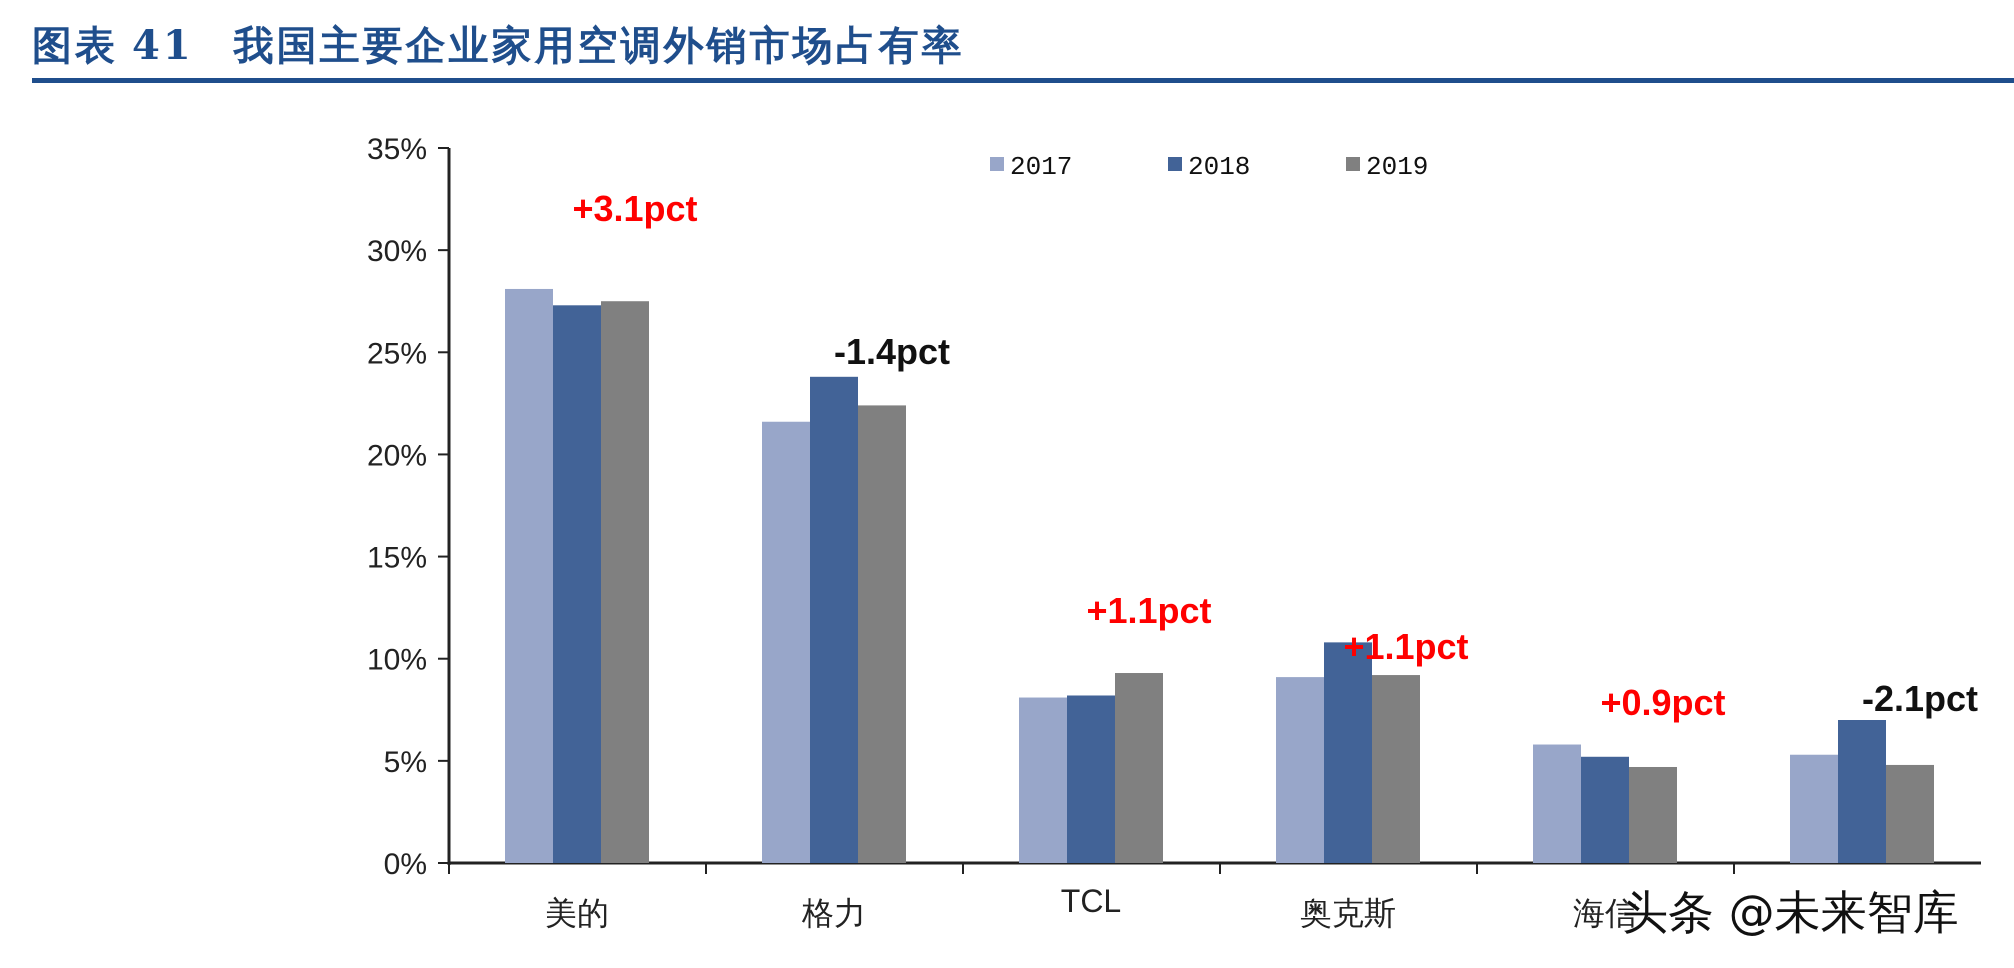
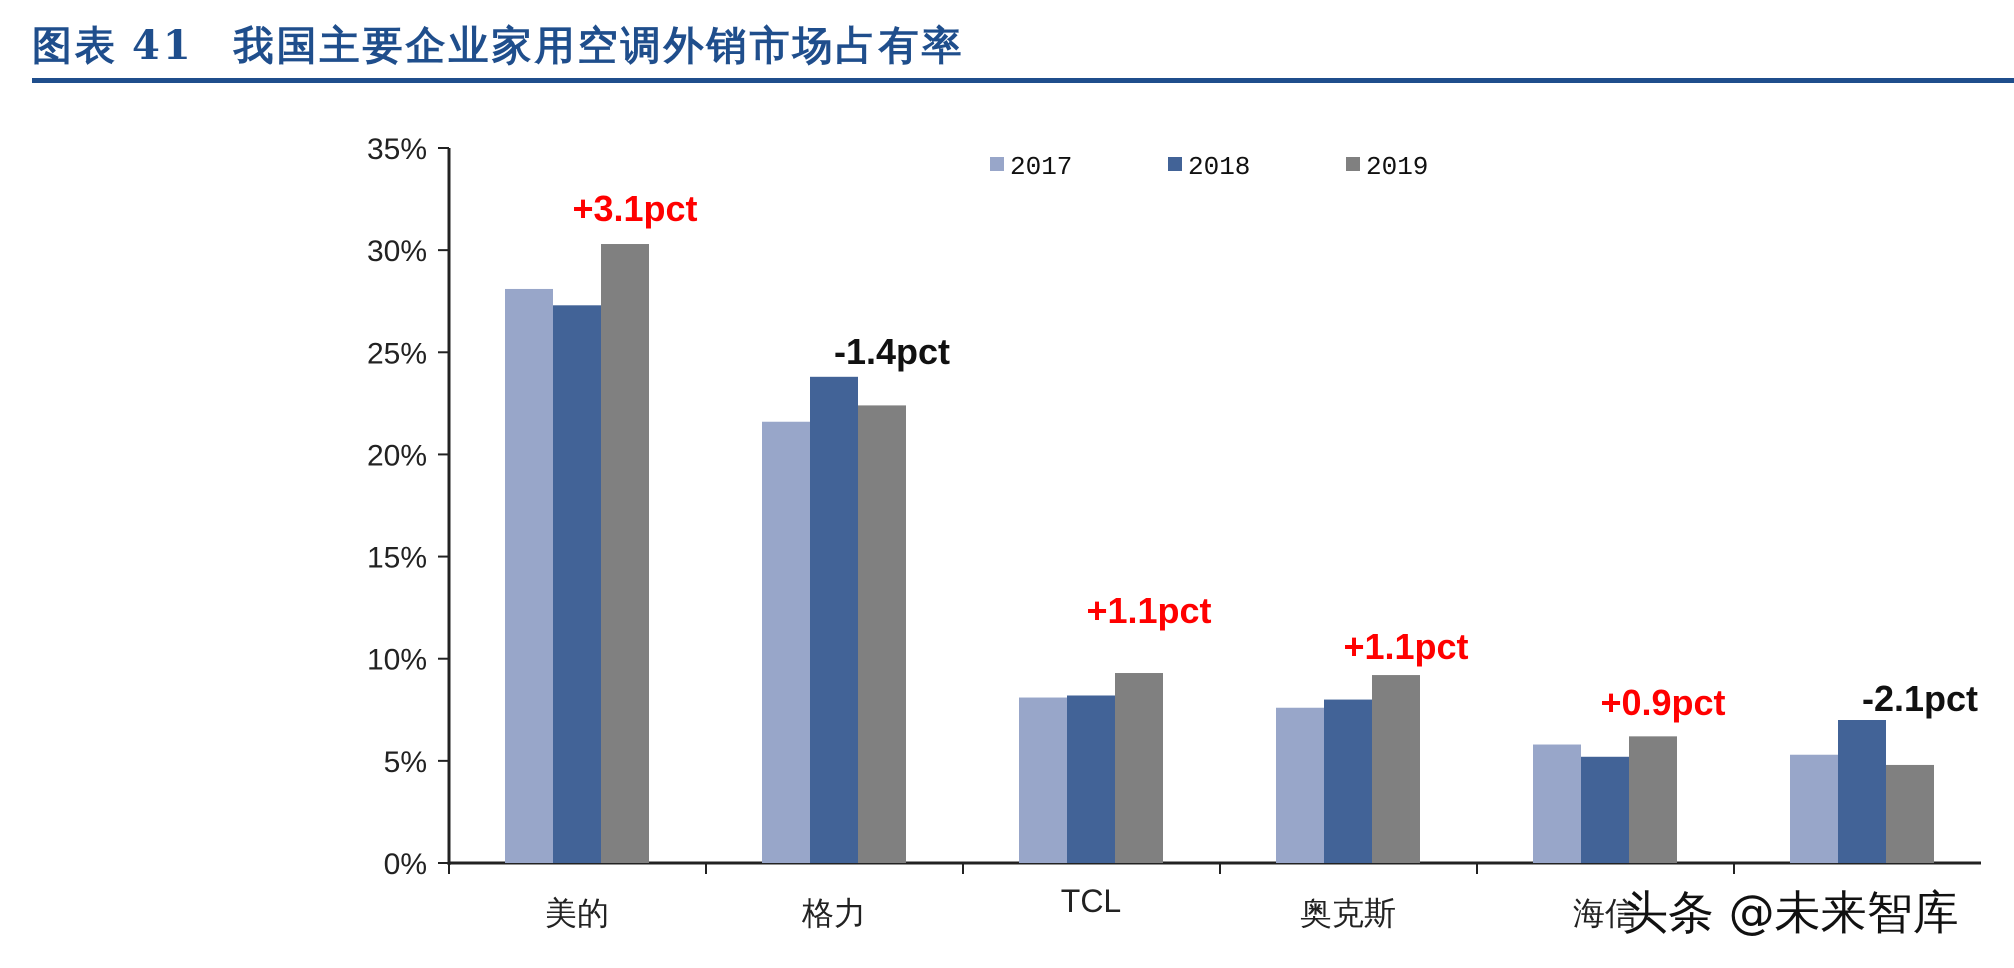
2019/美的: 27.5% -> 30.3%
2017/奥克斯: 9.1% -> 7.6%
2018/奥克斯: 10.8% -> 8.0%
2019/海信: 4.7% -> 6.2%
